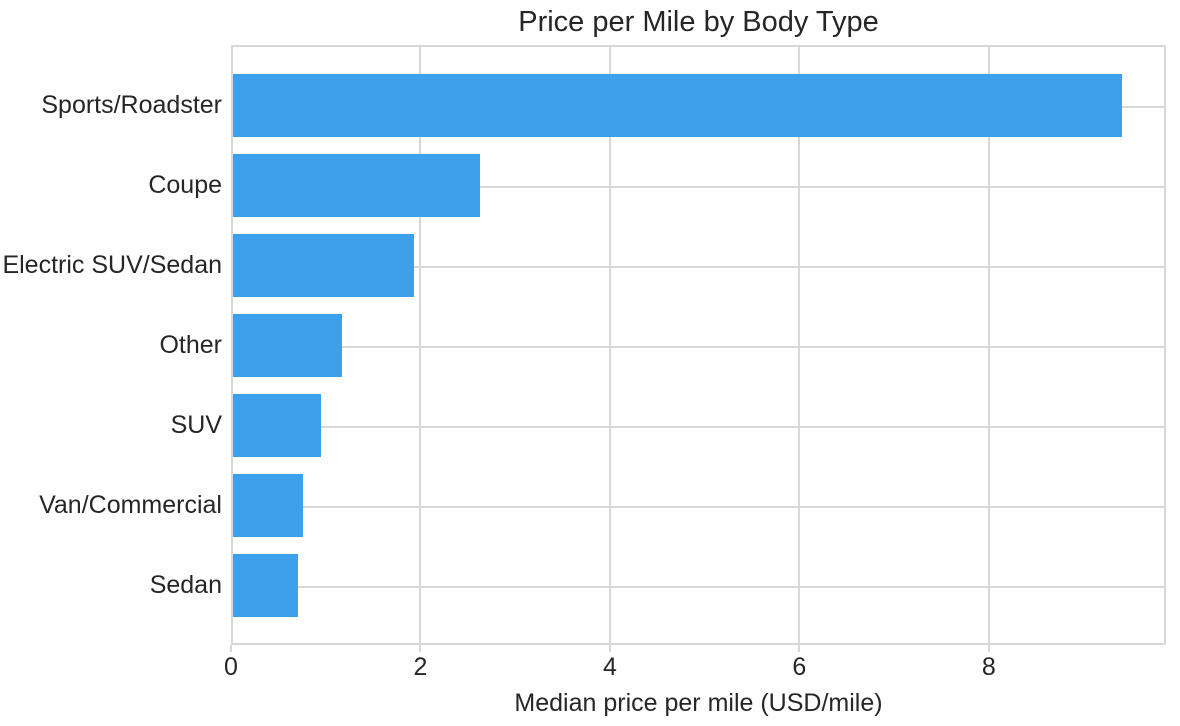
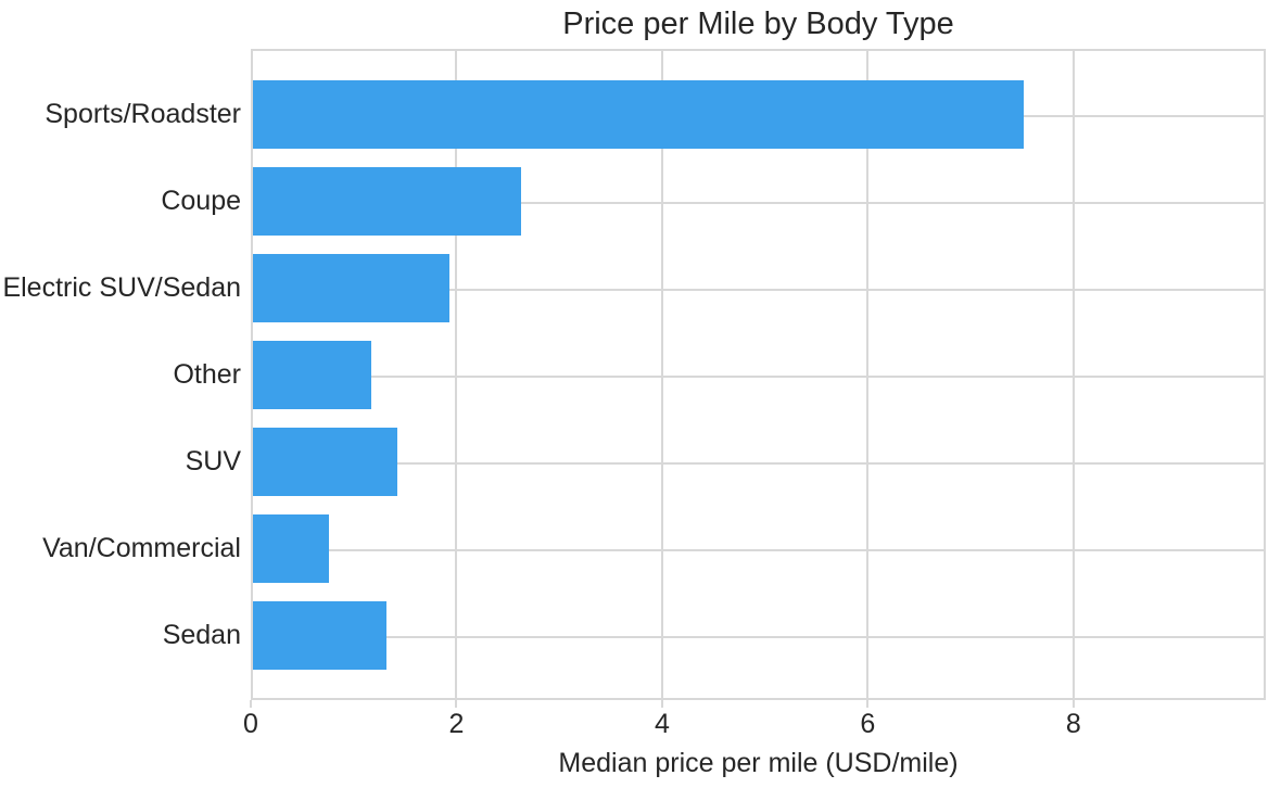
Sports/Roadster: 9.4 -> 7.5
SUV: 0.9 -> 1.4
Sedan: 0.7 -> 1.3
